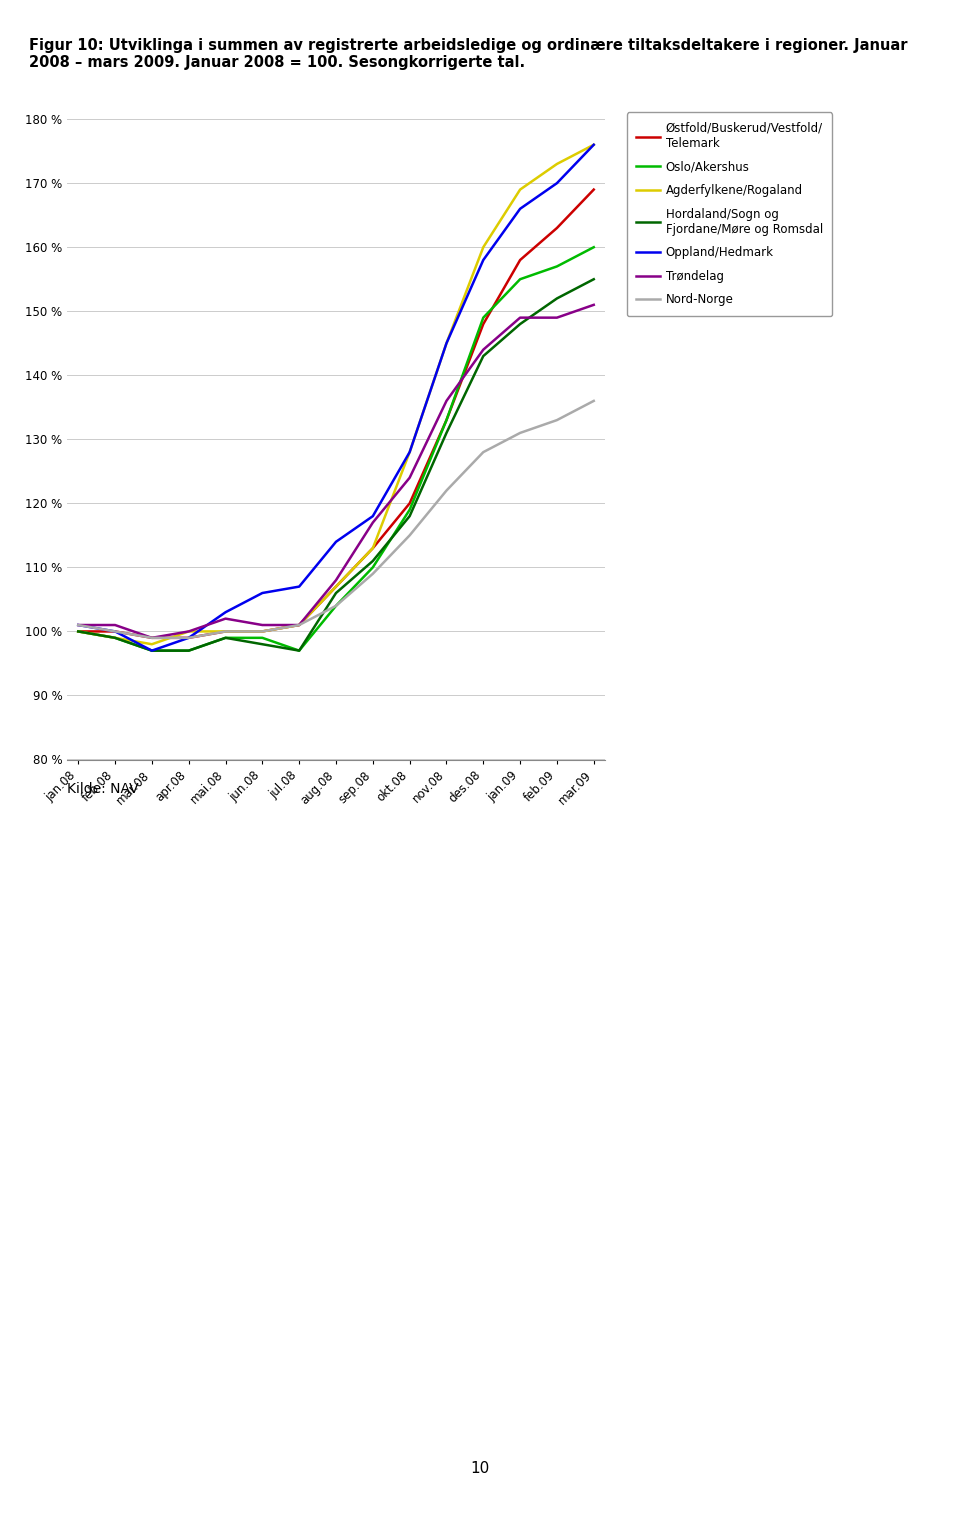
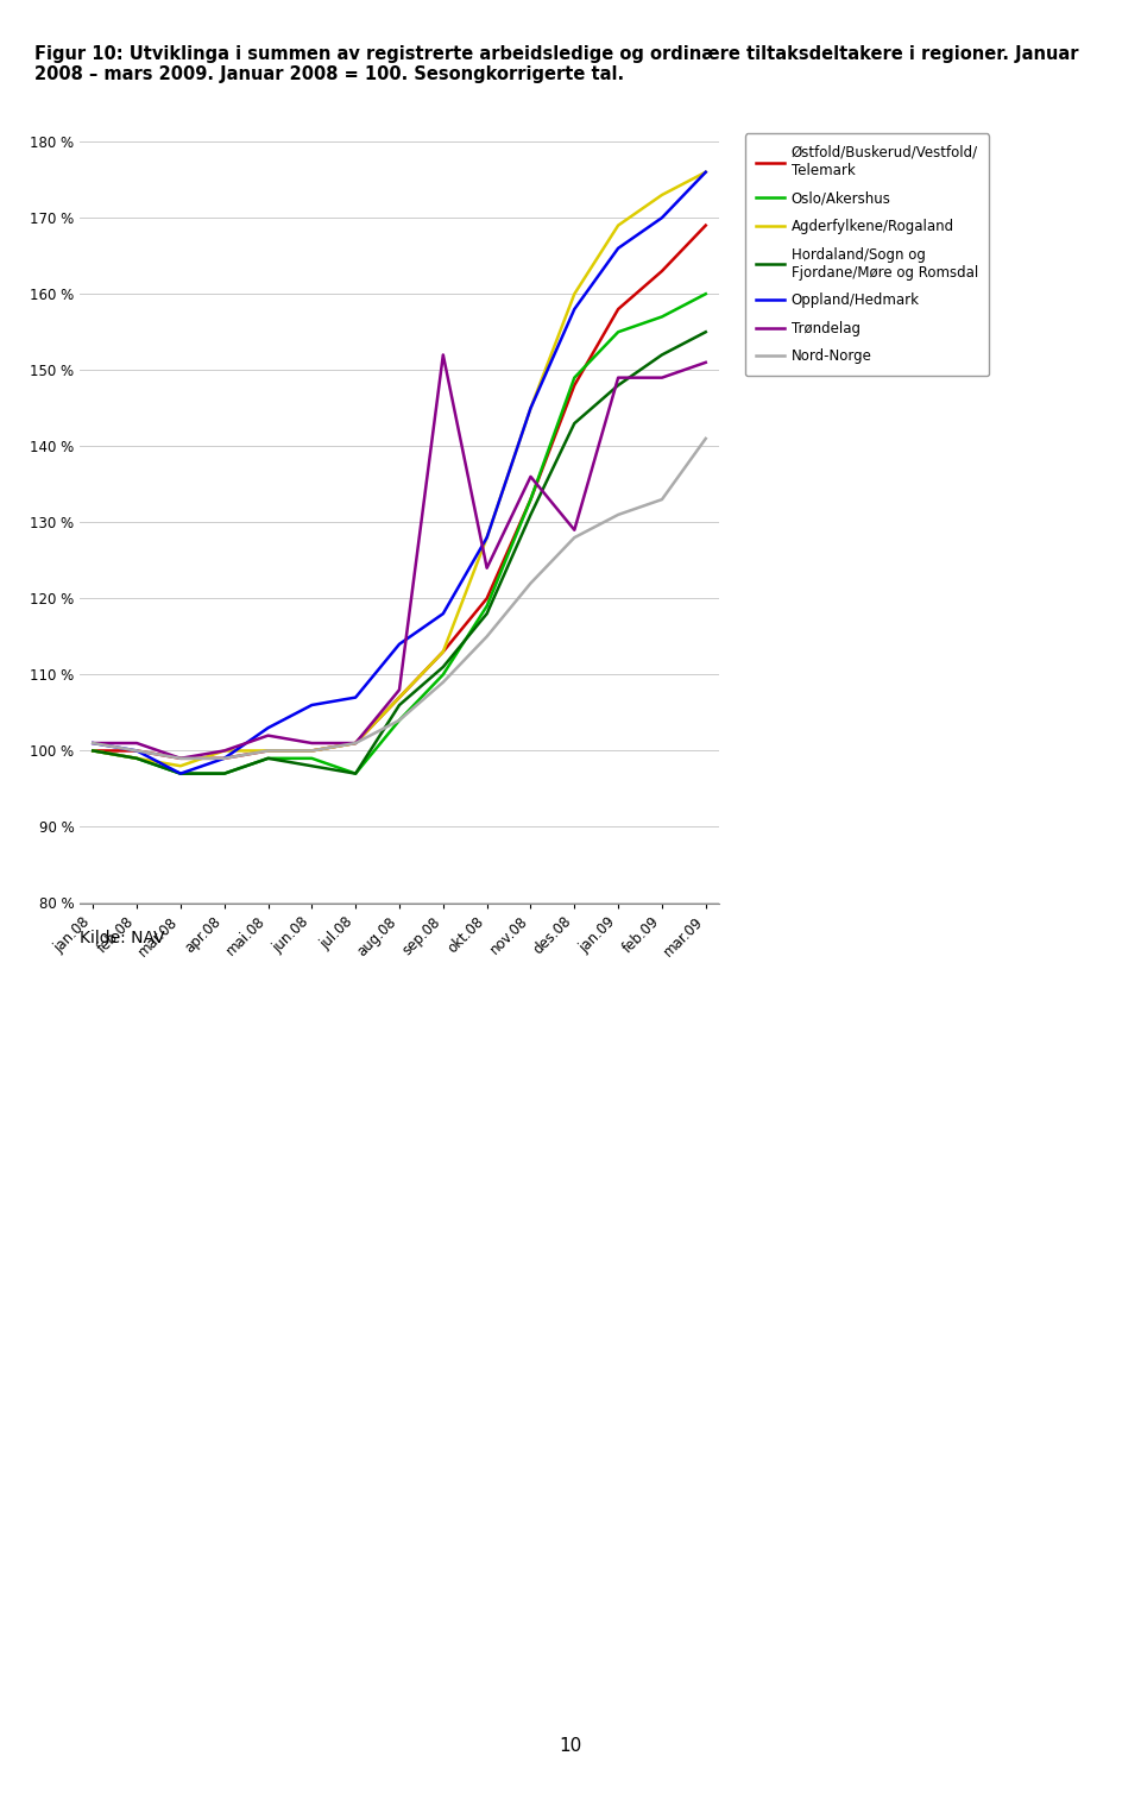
Trøndelag/sep.08: 117 % -> 152 %
Trøndelag/des.08: 144 % -> 129 %
Nord-Norge/mar.09: 136 % -> 141 %
